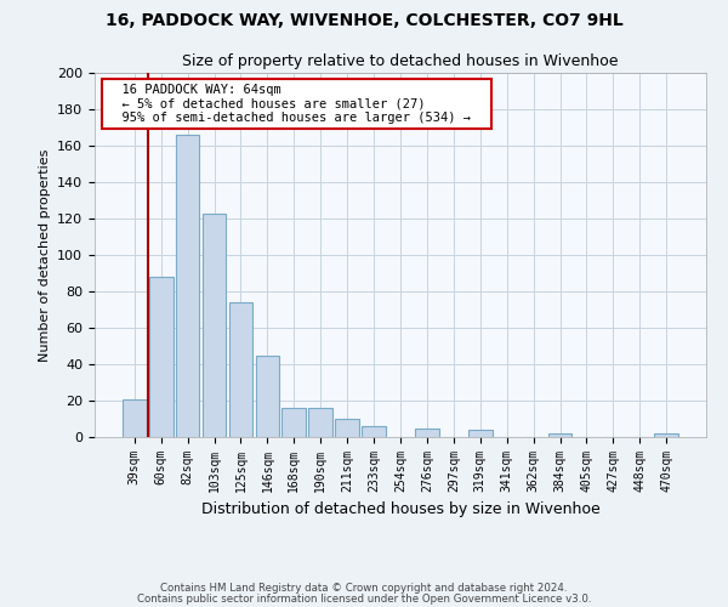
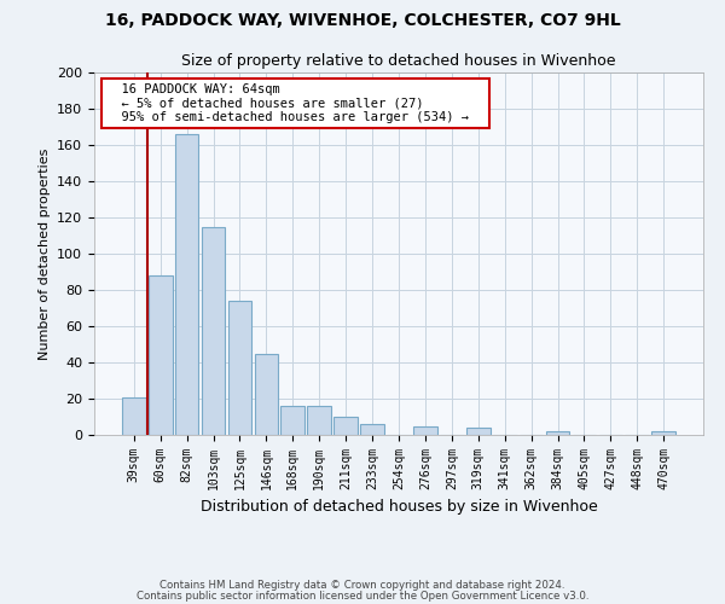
103sqm: 123 -> 115
